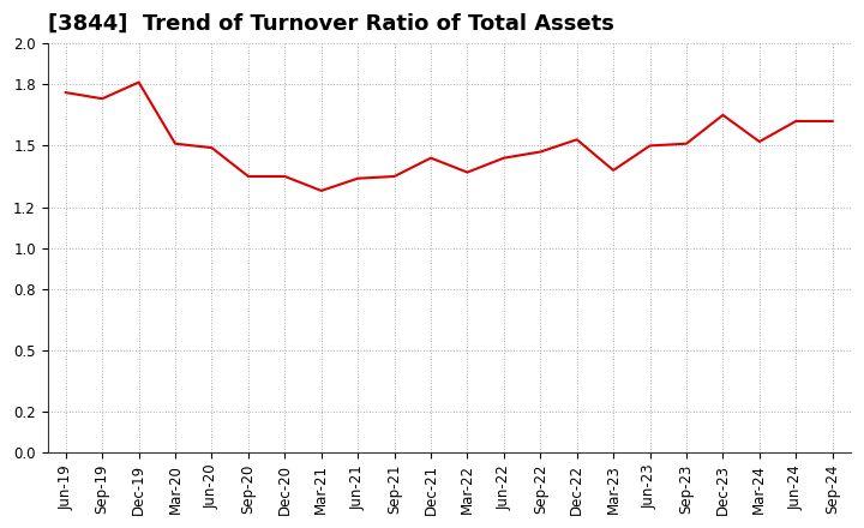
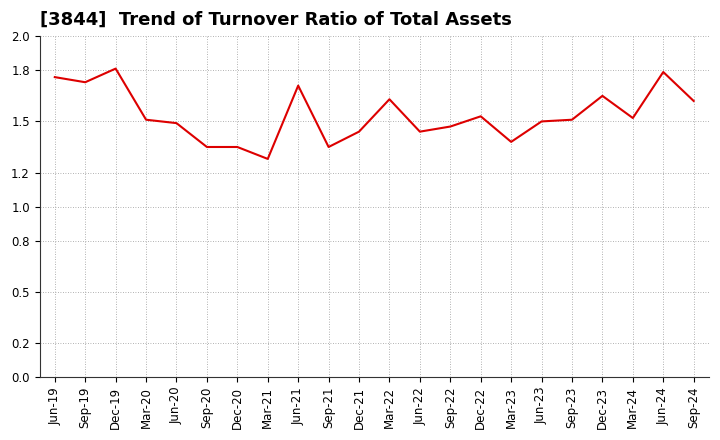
Jun-21: 1.34 -> 1.71
Mar-22: 1.37 -> 1.63
Jun-24: 1.62 -> 1.79
